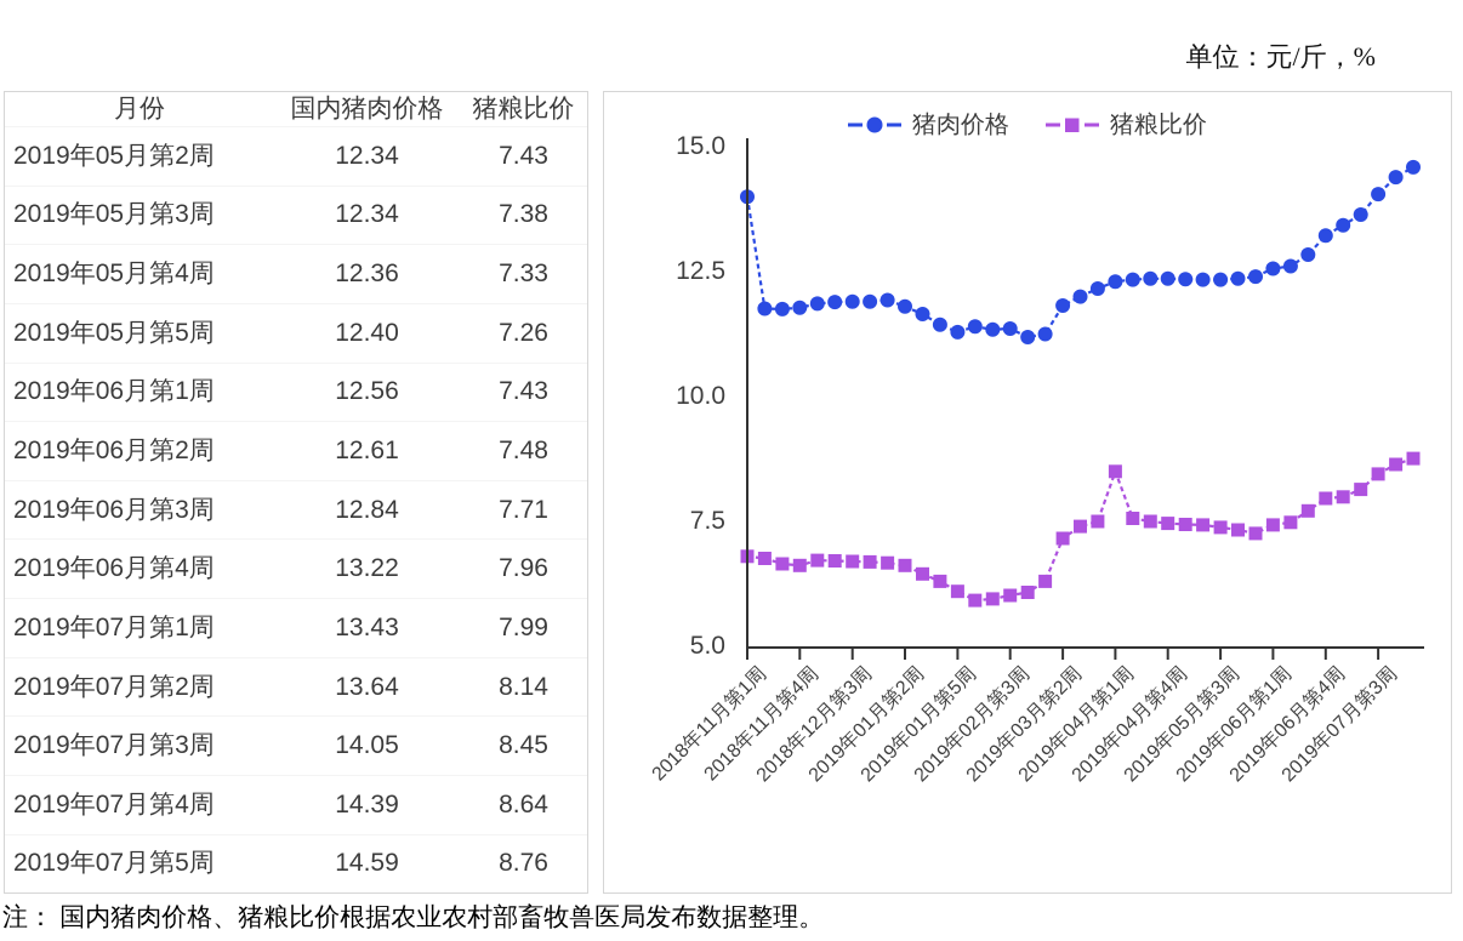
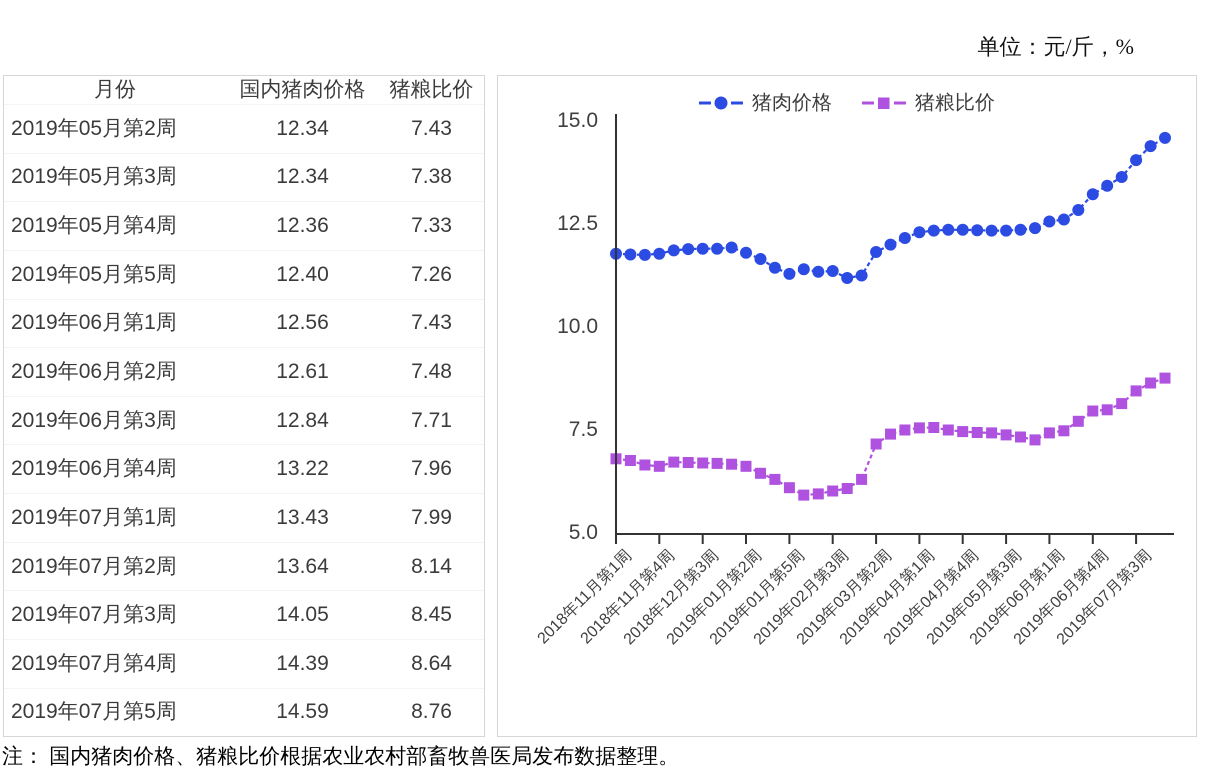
猪肉价格/2018年11月第1周: 14.0 -> 11.8
猪粮比价/2019年04月第1周: 8.5 -> 7.5
